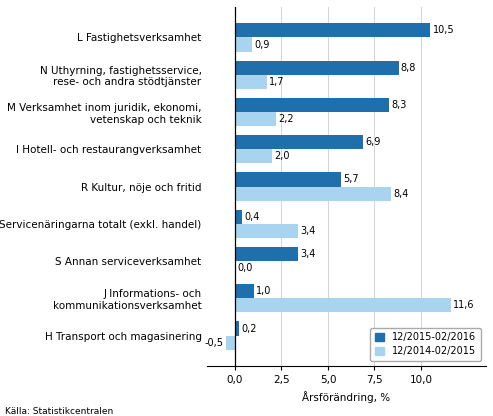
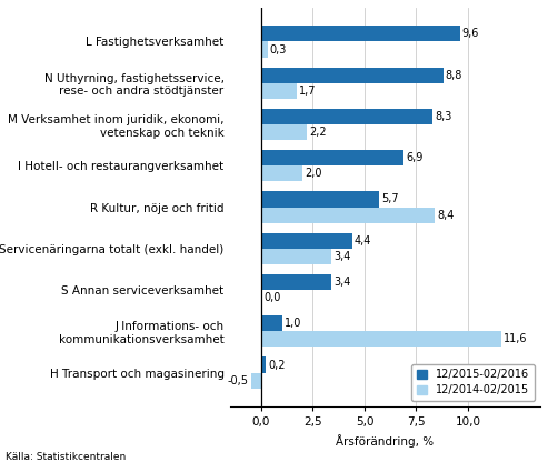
12/2015-02/2016/L Fastighetsverksamhet: 10,5 -> 9,6
12/2014-02/2015/L Fastighetsverksamhet: 0,9 -> 0,3
12/2015-02/2016/Servicenäringarna totalt (exkl. handel): 0,4 -> 4,4
